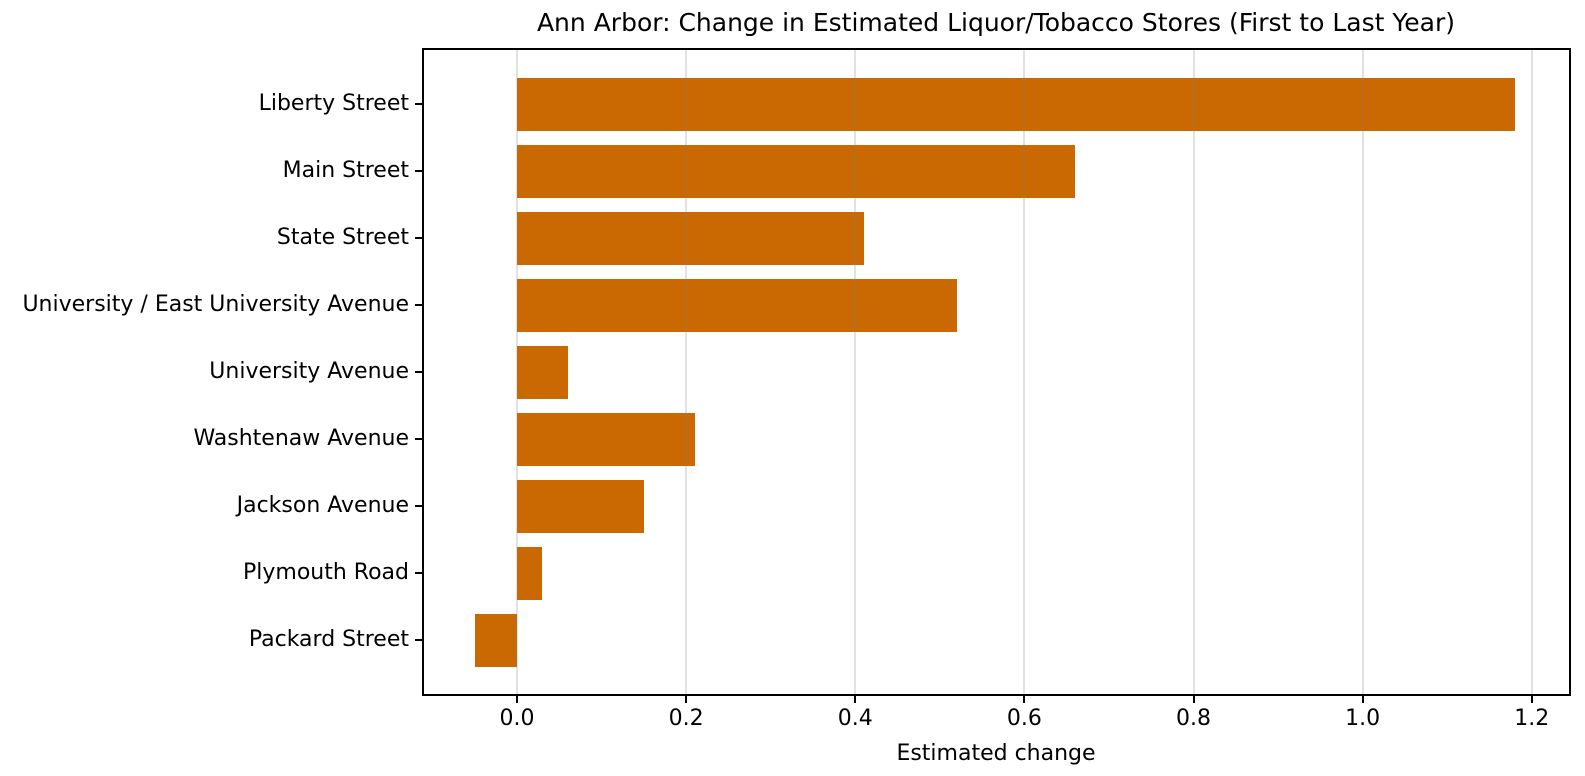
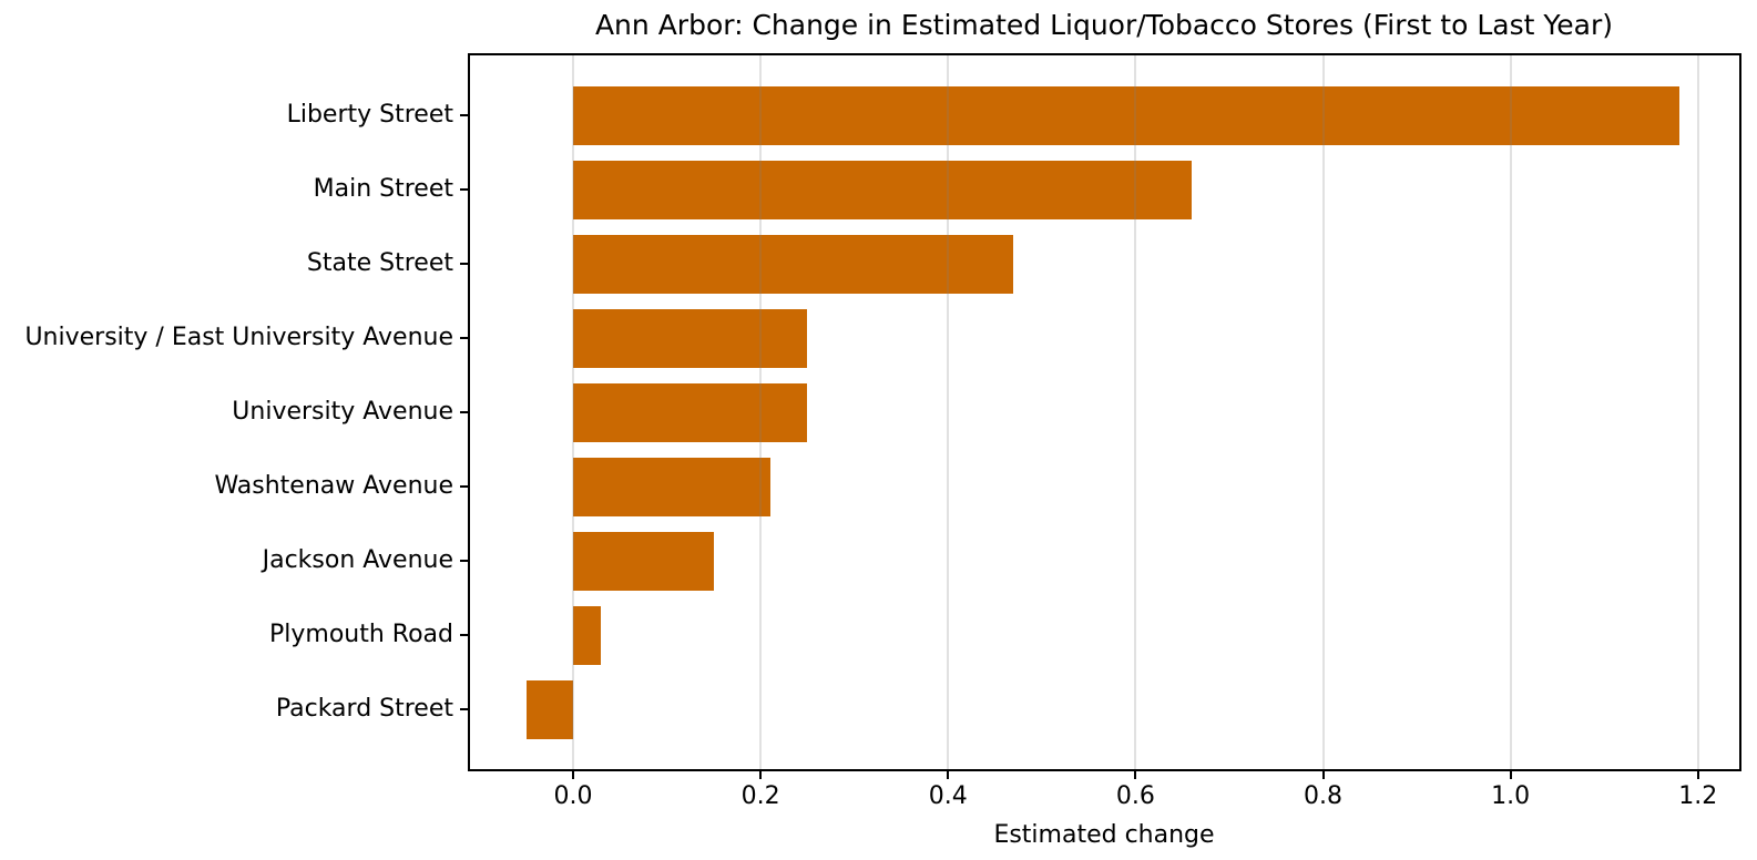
State Street: 0.41 -> 0.47
University / East University Avenue: 0.52 -> 0.25
University Avenue: 0.06 -> 0.25
